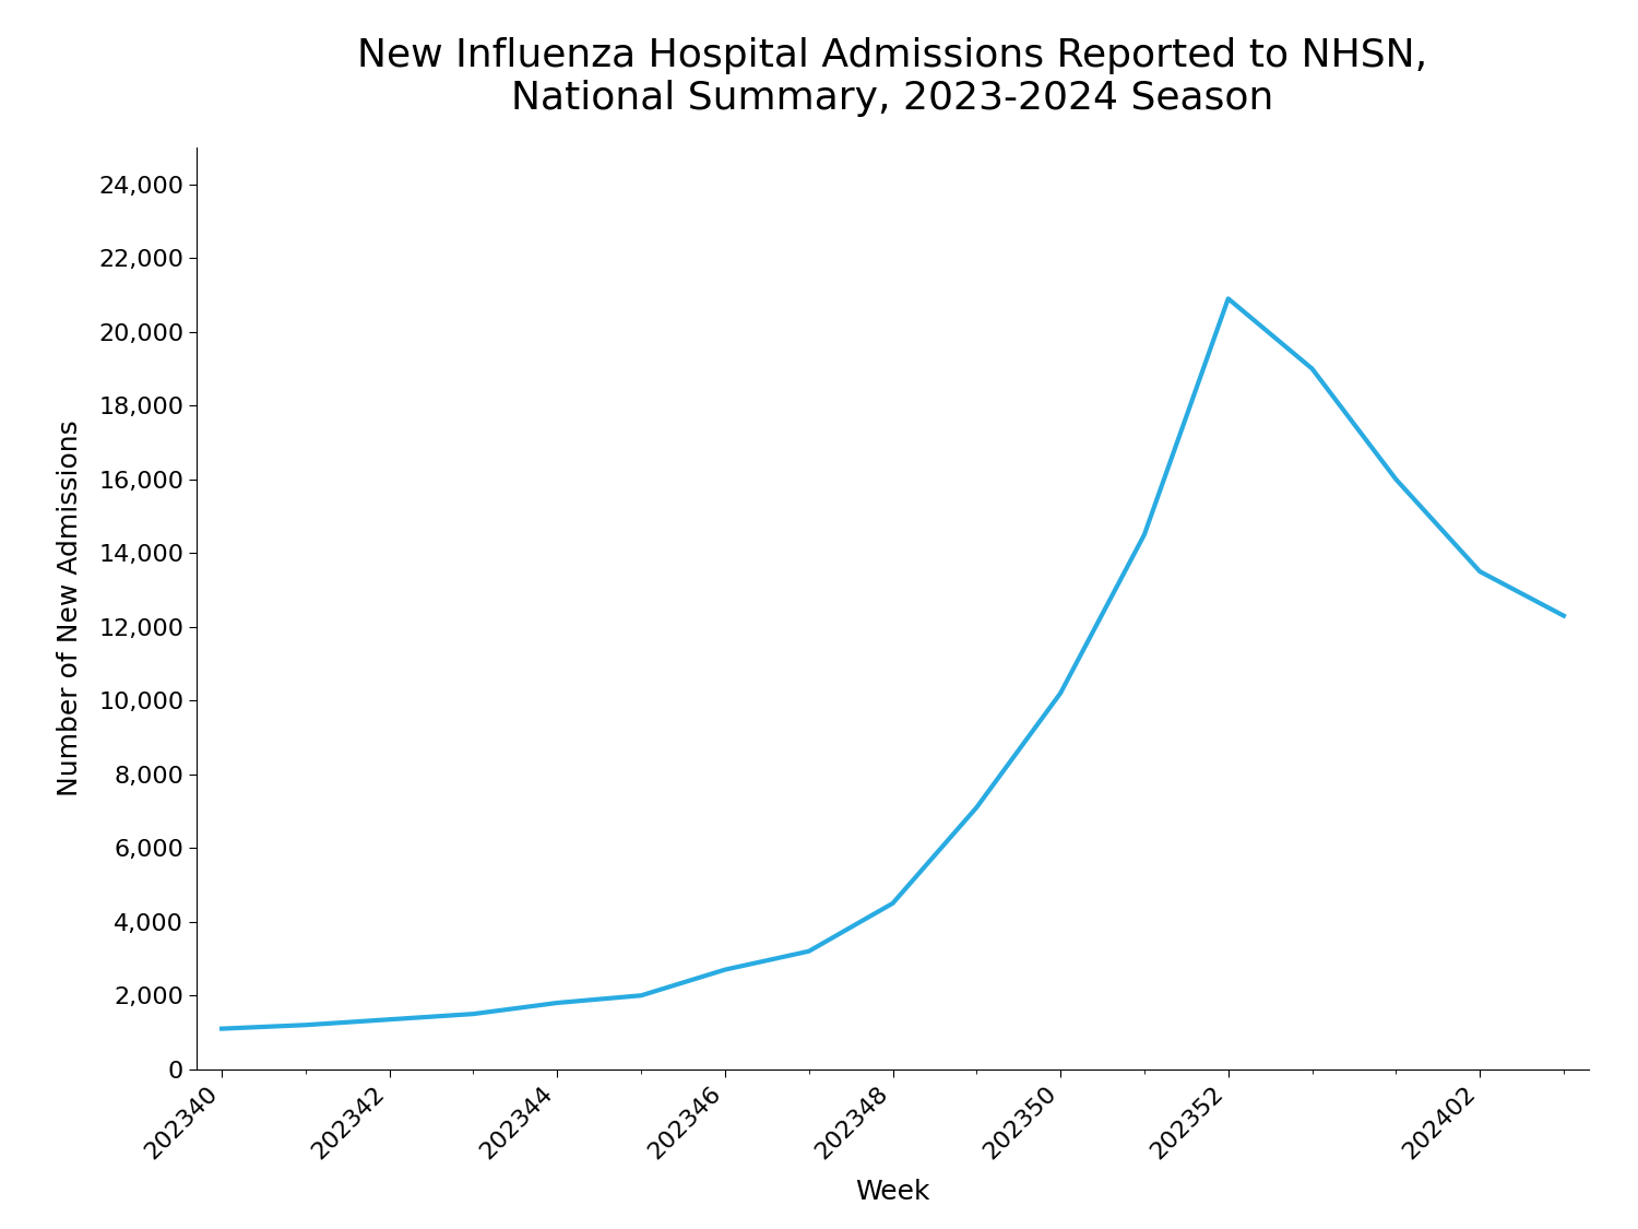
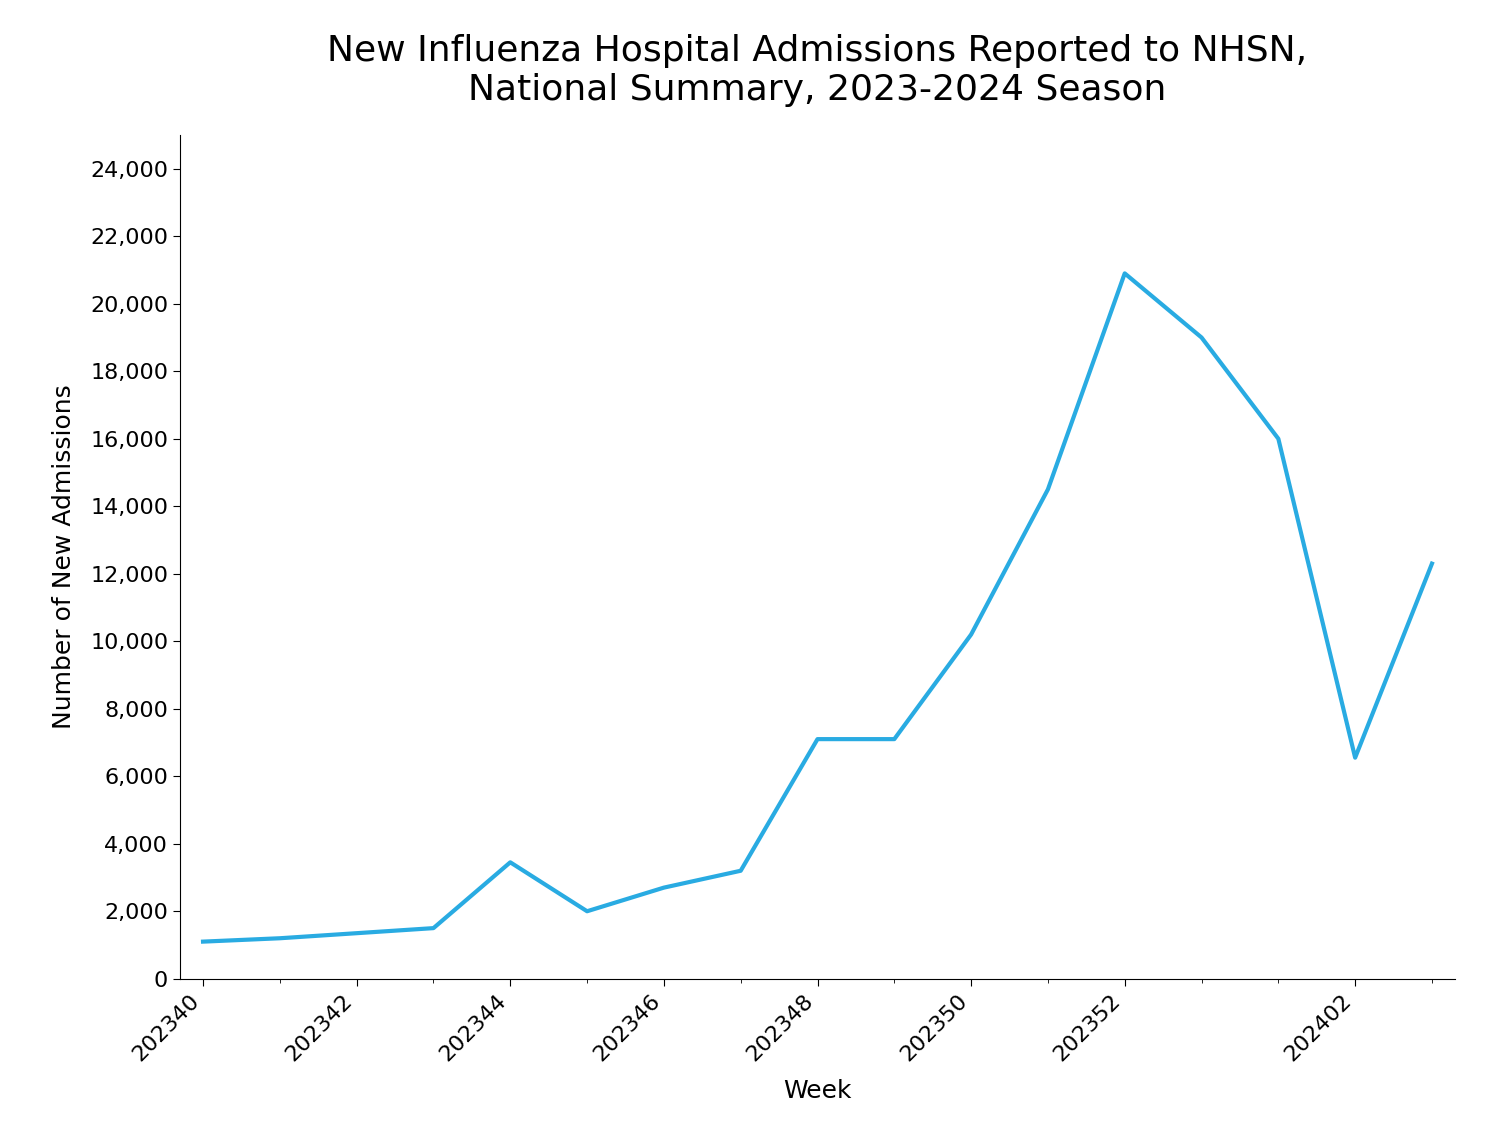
202344: 1,800 -> 3,450
202348: 4,500 -> 7,100
202402: 13,500 -> 6,550
